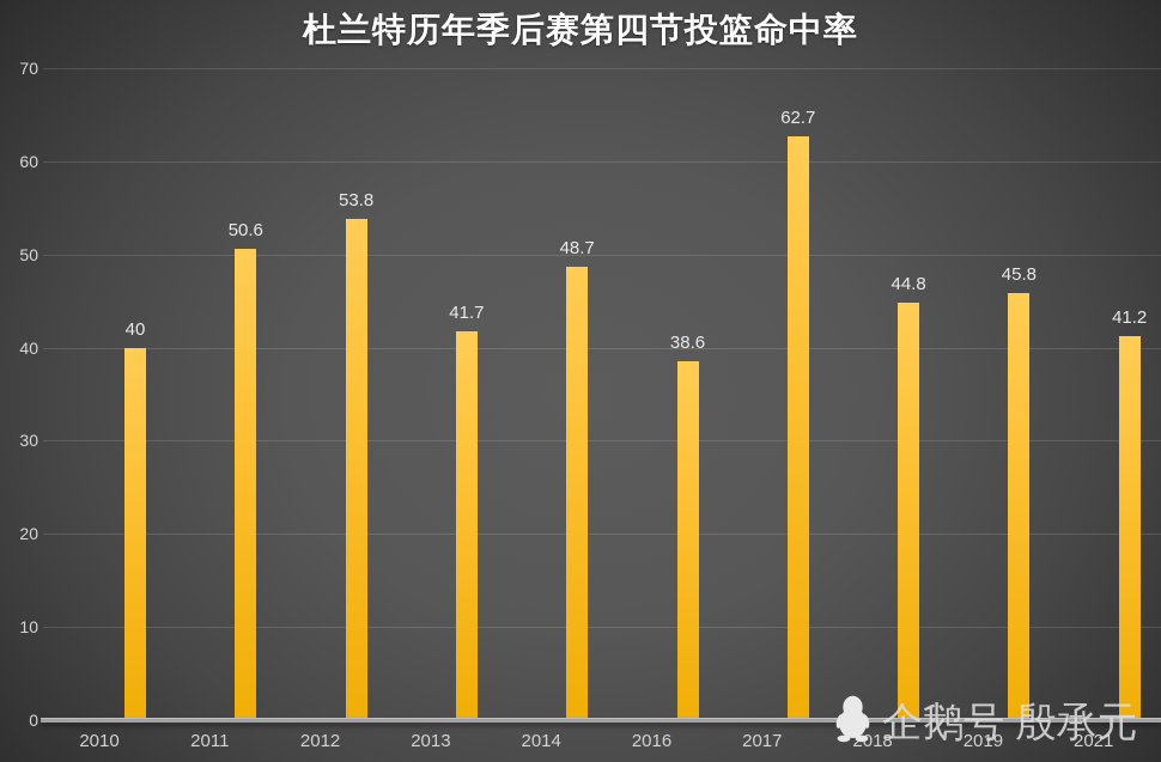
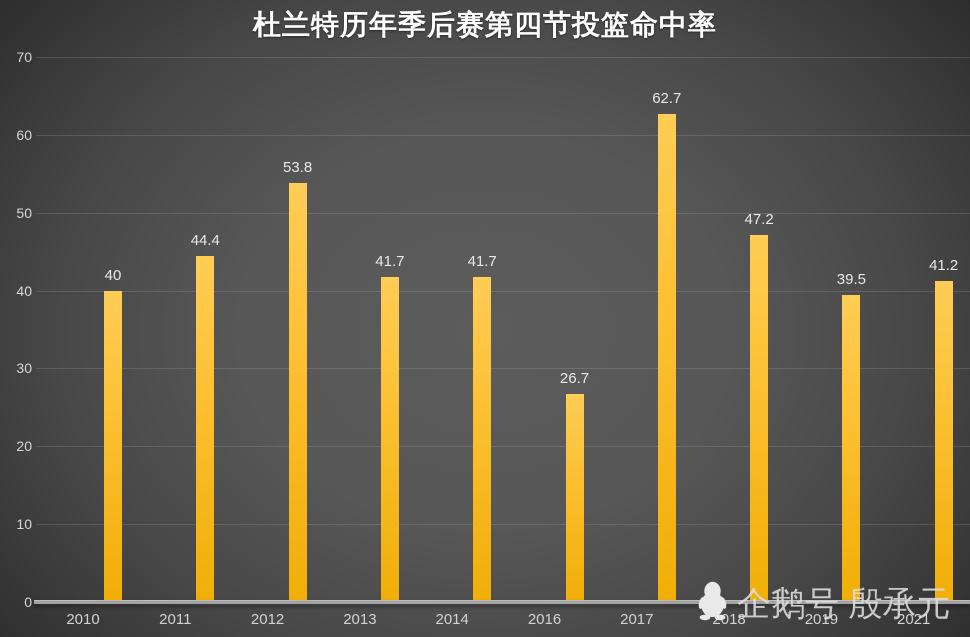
2011: 50.6 -> 44.4
2014: 48.7 -> 41.7
2016: 38.6 -> 26.7
2018: 44.8 -> 47.2
2019: 45.8 -> 39.5
